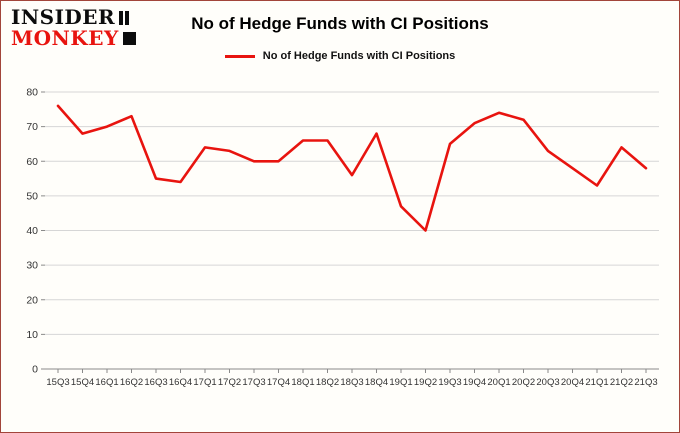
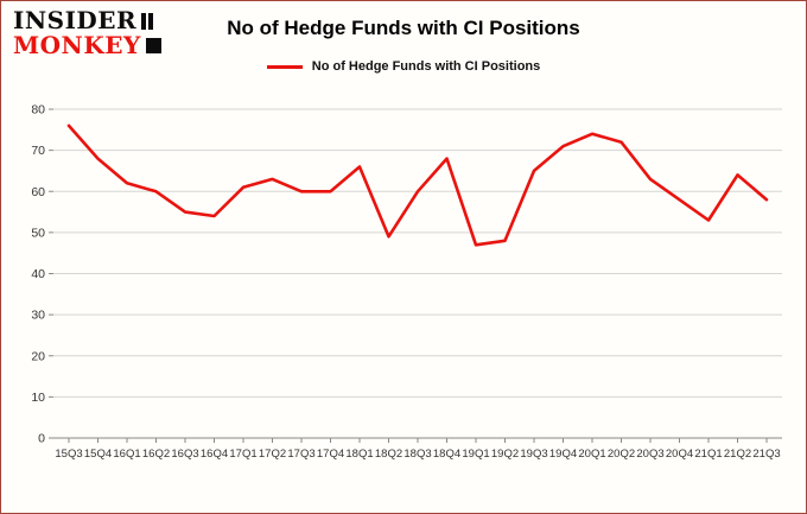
16Q1: 70 -> 62
16Q2: 73 -> 60
17Q1: 64 -> 61
18Q2: 66 -> 49
18Q3: 56 -> 60
19Q2: 40 -> 48
